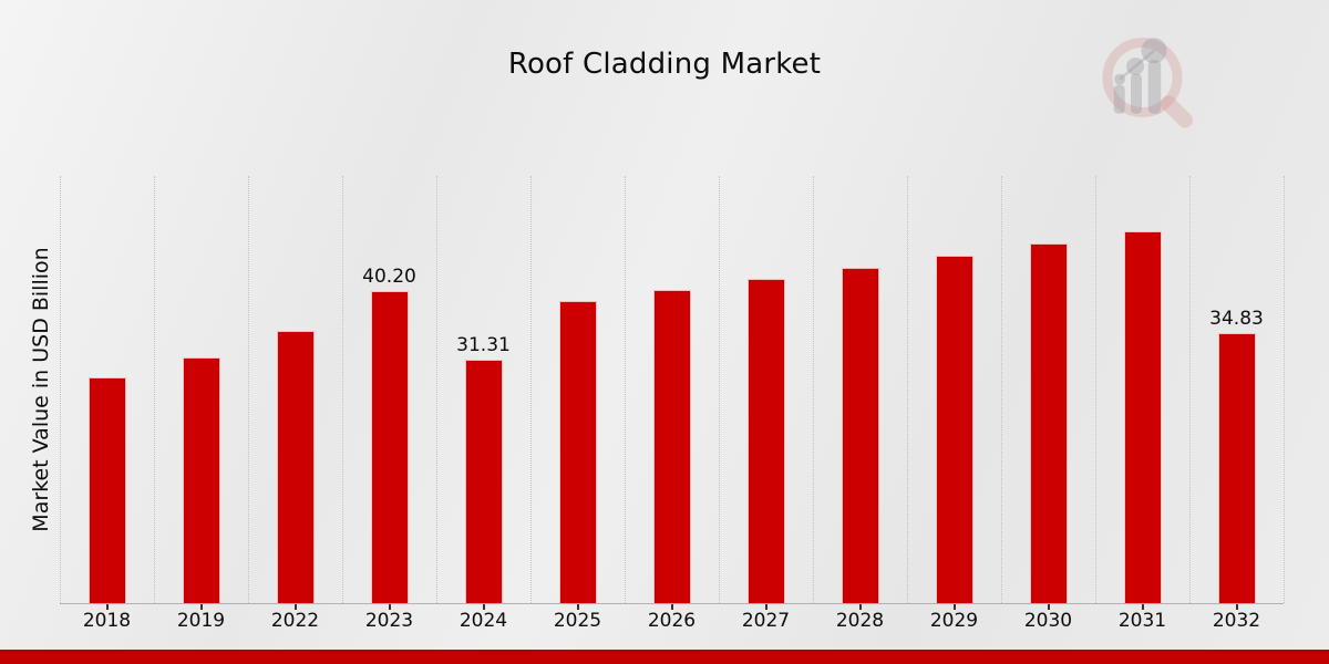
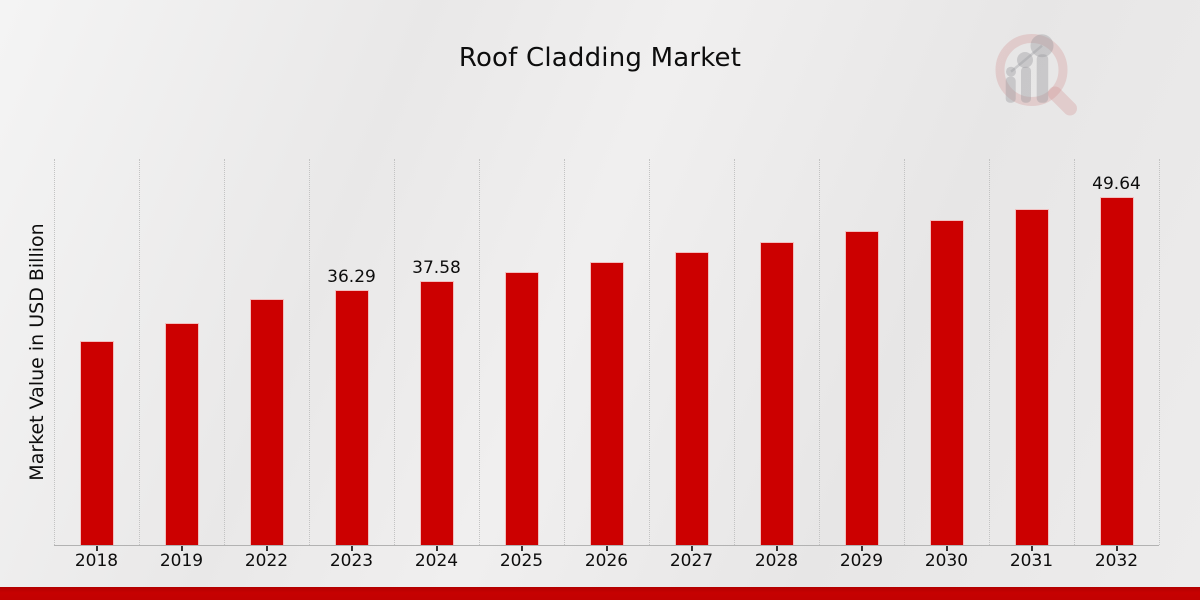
2023: 40.20 -> 36.29
2024: 31.31 -> 37.58
2032: 34.83 -> 49.64
